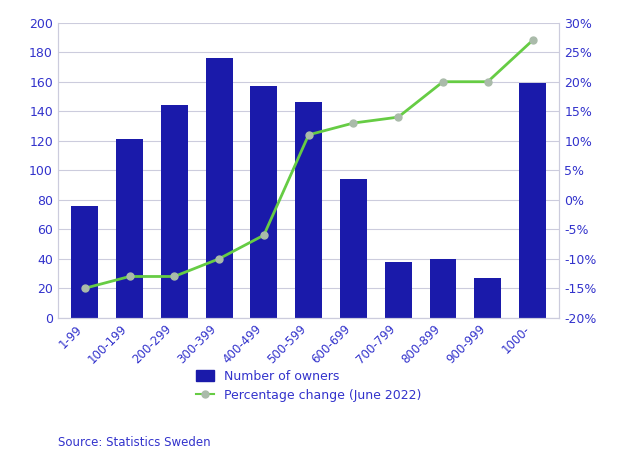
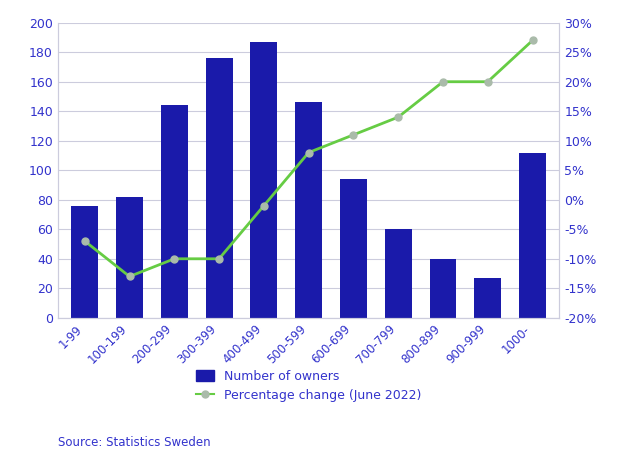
Percentage change (June 2022)/1-99: -15% -> -7%
Number of owners/100-199: 121 -> 82
Percentage change (June 2022)/200-299: -13% -> -10%
Number of owners/400-499: 157 -> 187
Percentage change (June 2022)/400-499: -6% -> -1%
Percentage change (June 2022)/500-599: 11% -> 8%
Percentage change (June 2022)/600-699: 13% -> 11%
Number of owners/700-799: 38 -> 60
Number of owners/1000-: 159 -> 112
